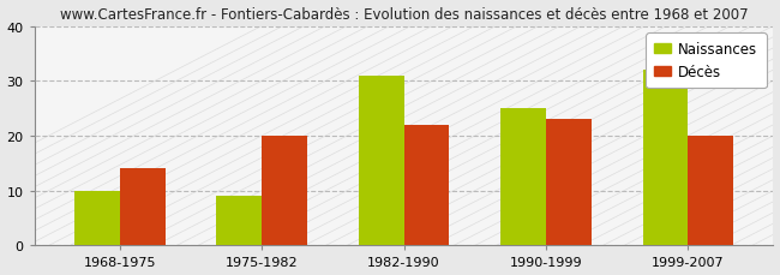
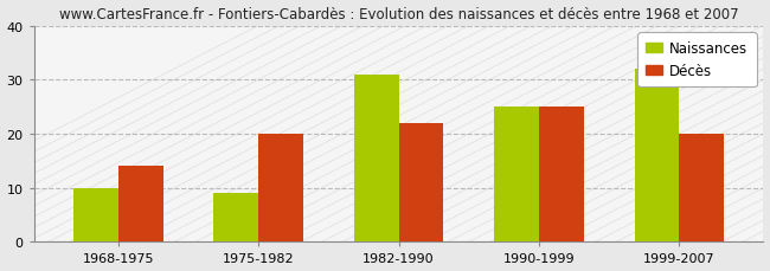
Décès/1990-1999: 23 -> 25
